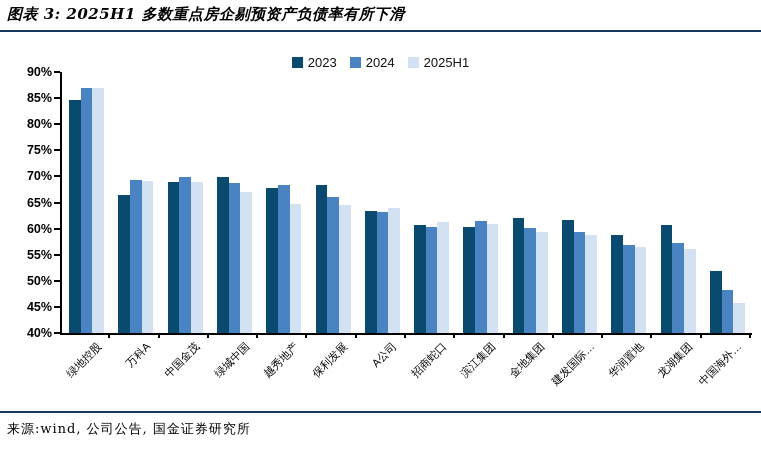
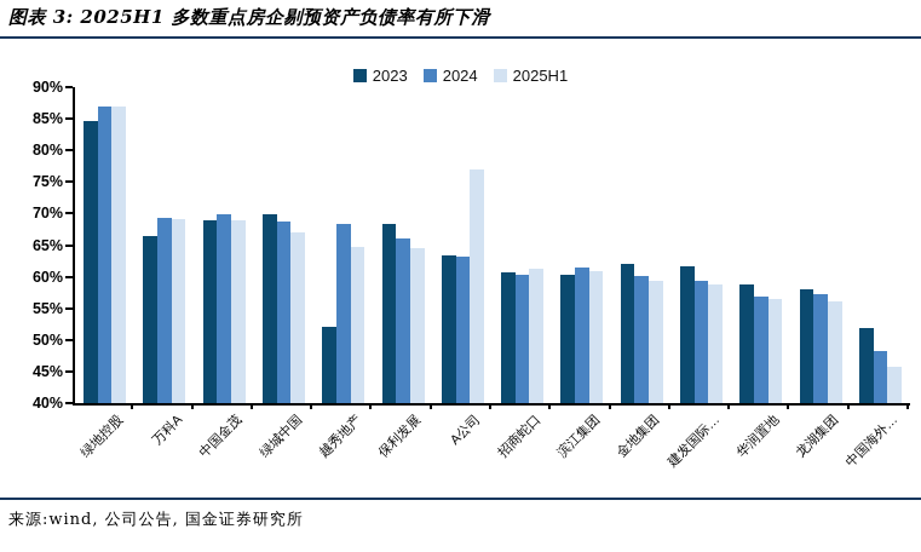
2023/越秀地产: 68% -> 52%
2025H1/A公司: 64% -> 77%
2023/龙湖集团: 61% -> 58%
